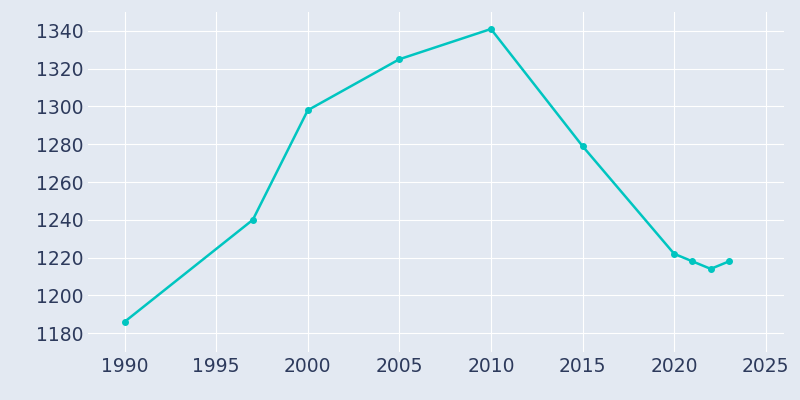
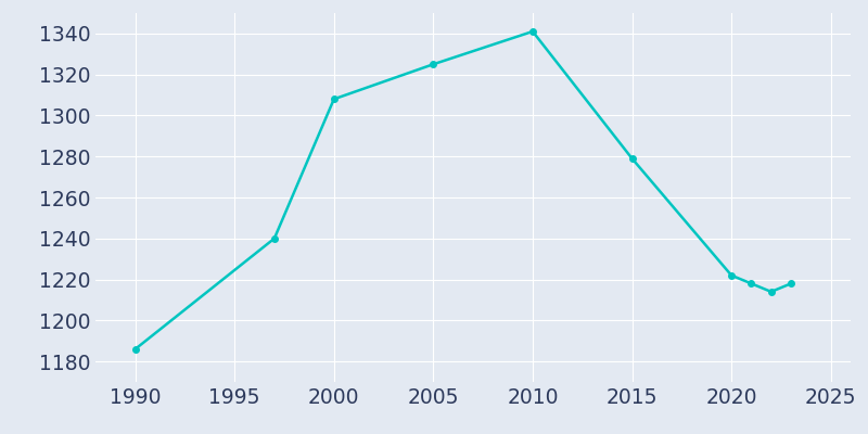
2000: 1298 -> 1308
